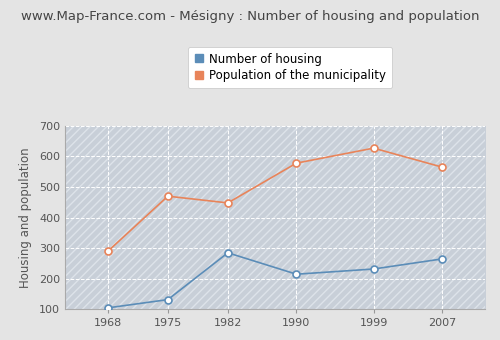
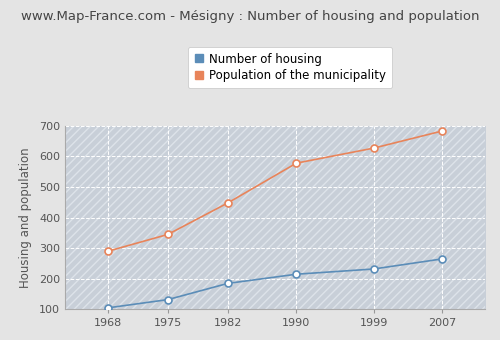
Population of the municipality/1975: 470 -> 345
Number of housing/1982: 285 -> 185
Population of the municipality/2007: 565 -> 683
